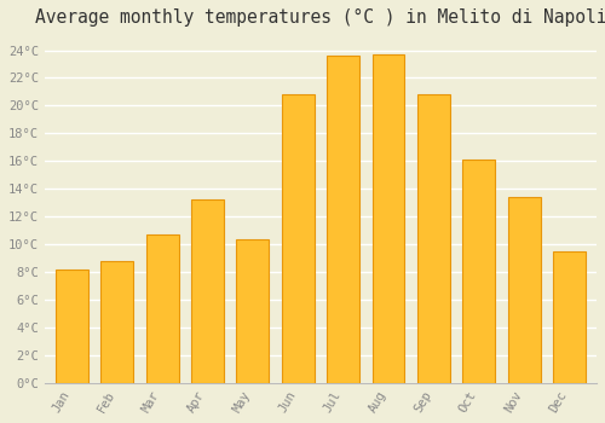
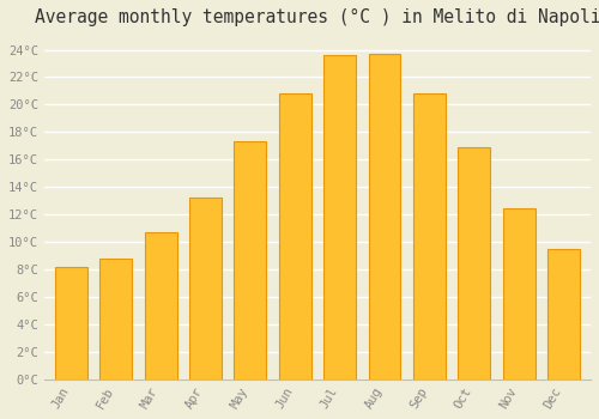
May: 10.4°C -> 17.3°C
Oct: 16.1°C -> 16.9°C
Nov: 13.4°C -> 12.5°C
